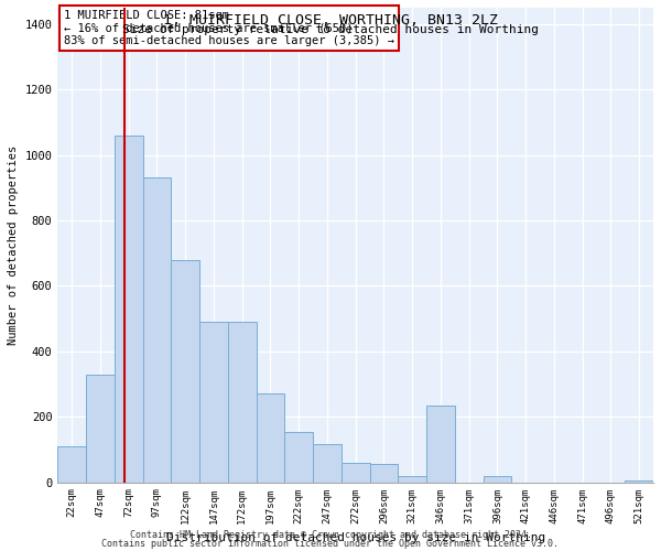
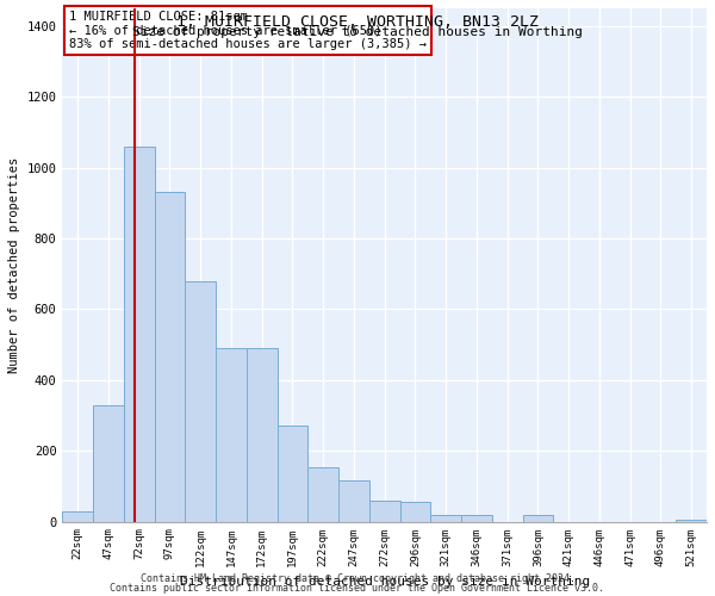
22sqm: 110 -> 30
346sqm: 235 -> 20
